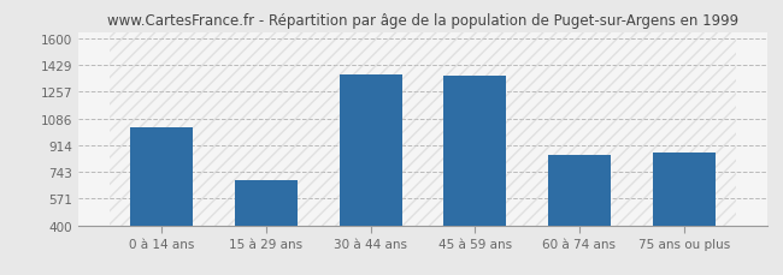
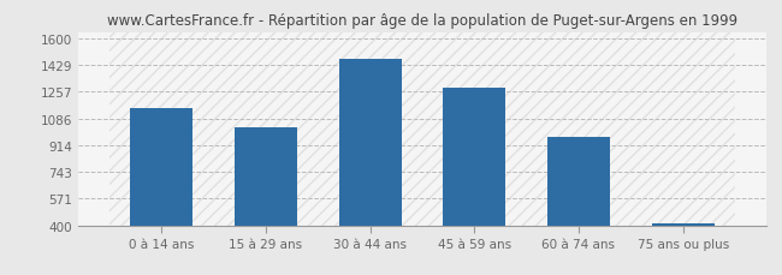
0 à 14 ans: 1030 -> 1150
15 à 29 ans: 690 -> 1030
30 à 44 ans: 1370 -> 1470
45 à 59 ans: 1360 -> 1280
60 à 74 ans: 850 -> 970
75 ans ou plus: 870 -> 410
